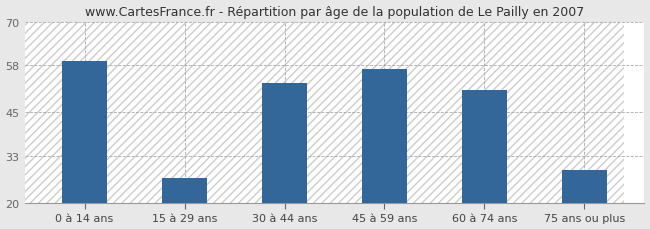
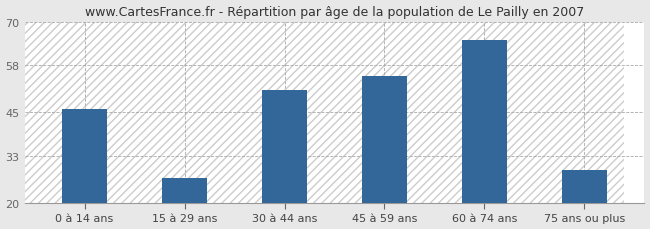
0 à 14 ans: 59 -> 46
30 à 44 ans: 53 -> 51
45 à 59 ans: 57 -> 55
60 à 74 ans: 51 -> 65
